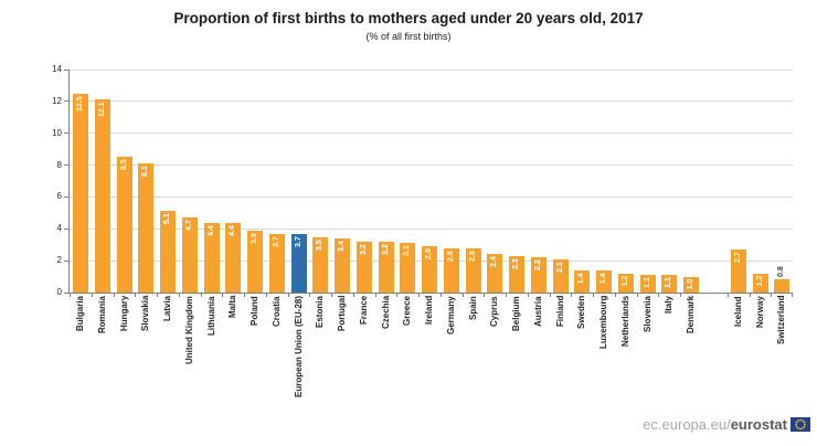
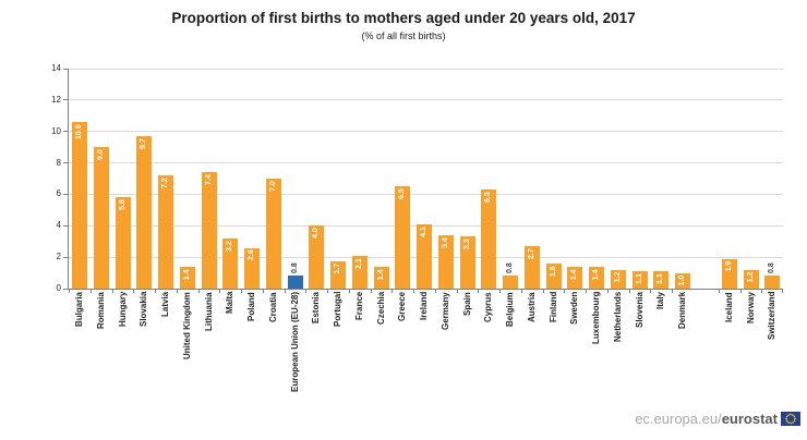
Bulgaria: 12.5 -> 10.6
Romania: 12.1 -> 9.0
Hungary: 8.5 -> 5.8
Slovakia: 8.1 -> 9.7
Latvia: 5.1 -> 7.2
United Kingdom: 4.7 -> 1.4
Lithuania: 4.4 -> 7.4
Malta: 4.4 -> 3.2
Poland: 3.9 -> 2.6
Croatia: 3.7 -> 7.0
European Union (EU-28): 3.7 -> 0.8
Estonia: 3.5 -> 4.0
Portugal: 3.4 -> 1.7
France: 3.2 -> 2.1
Czechia: 3.2 -> 1.4
Greece: 3.1 -> 6.5
Ireland: 2.9 -> 4.1
Germany: 2.8 -> 3.4
Spain: 2.8 -> 3.3
Cyprus: 2.4 -> 6.3
Belgium: 2.3 -> 0.8
Austria: 2.2 -> 2.7
Finland: 2.1 -> 1.6
Iceland: 2.7 -> 1.9
